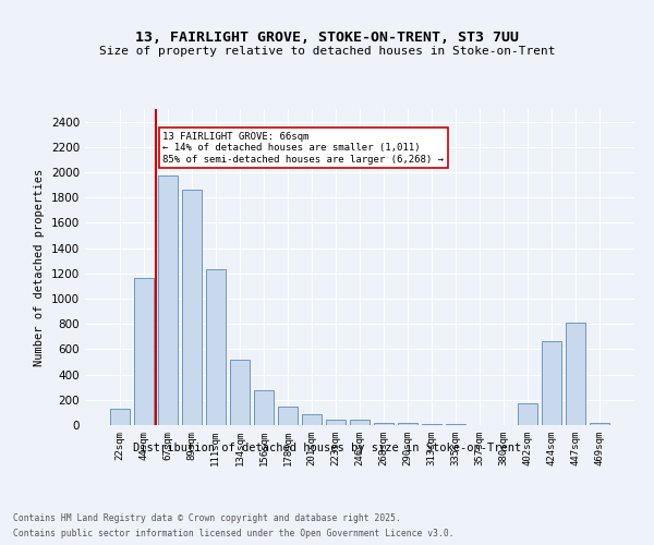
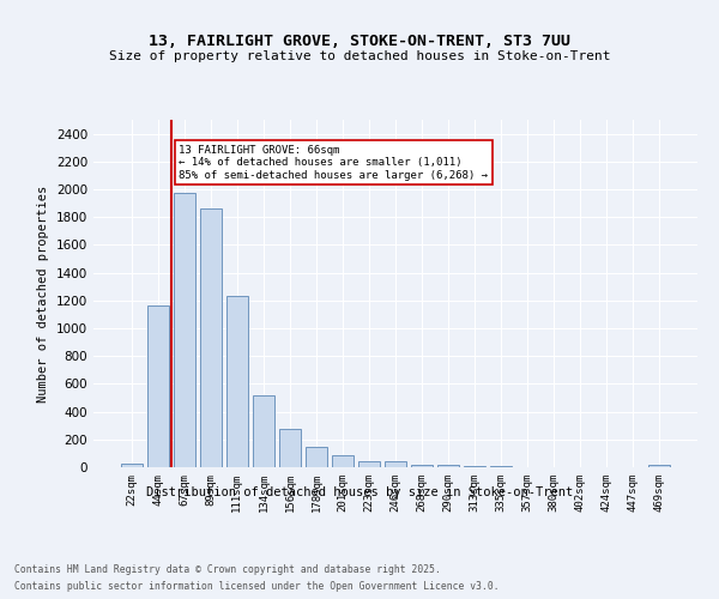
22sqm: 130 -> 20
402sqm: 170 -> 0
424sqm: 660 -> 0
447sqm: 810 -> 0
